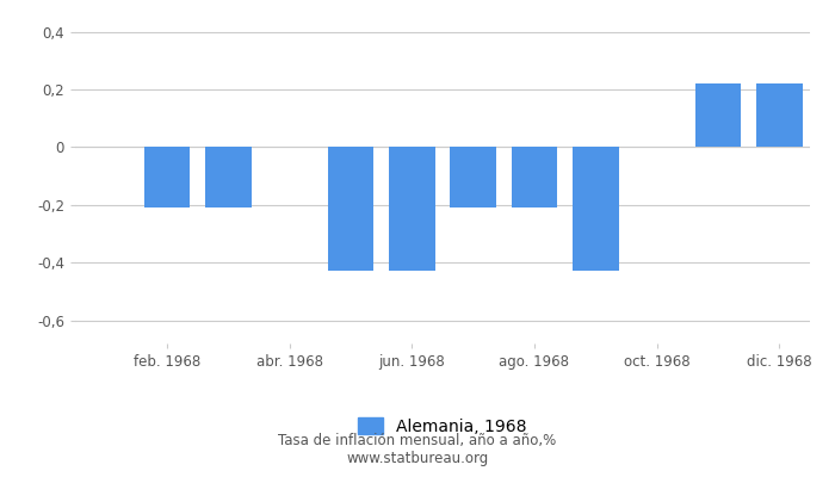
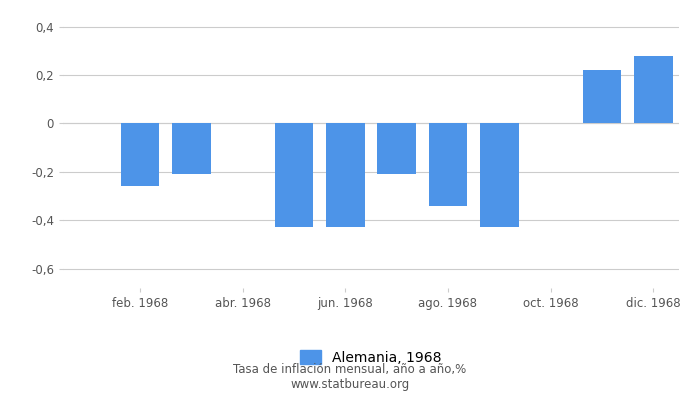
feb. 1968: -0,21 -> -0,26
ago. 1968: -0,21 -> -0,34
dic. 1968: 0,22 -> 0,28
